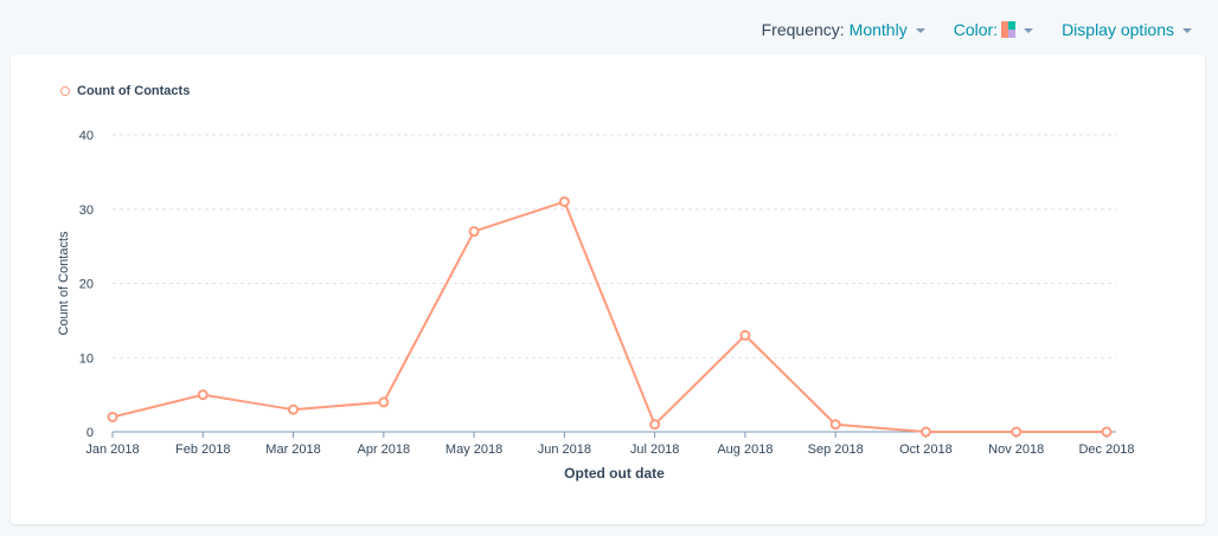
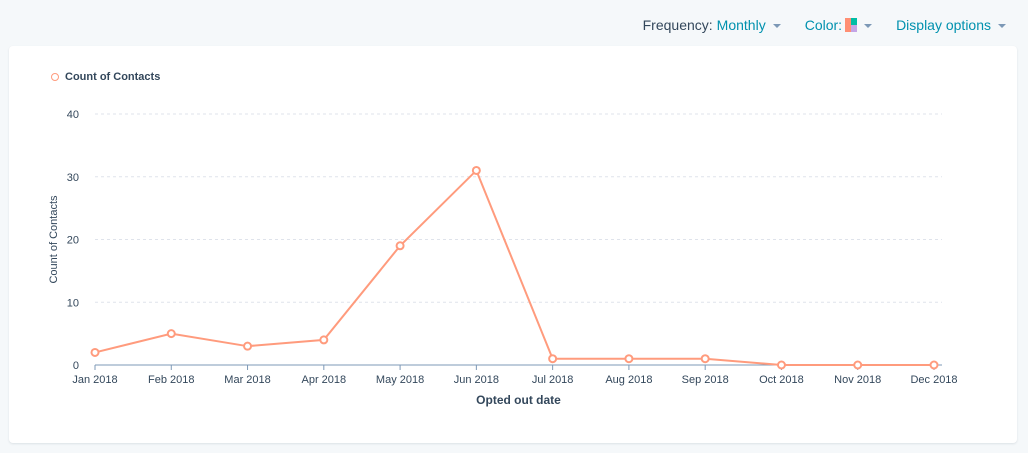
May 2018: 27 -> 19
Aug 2018: 13 -> 1
